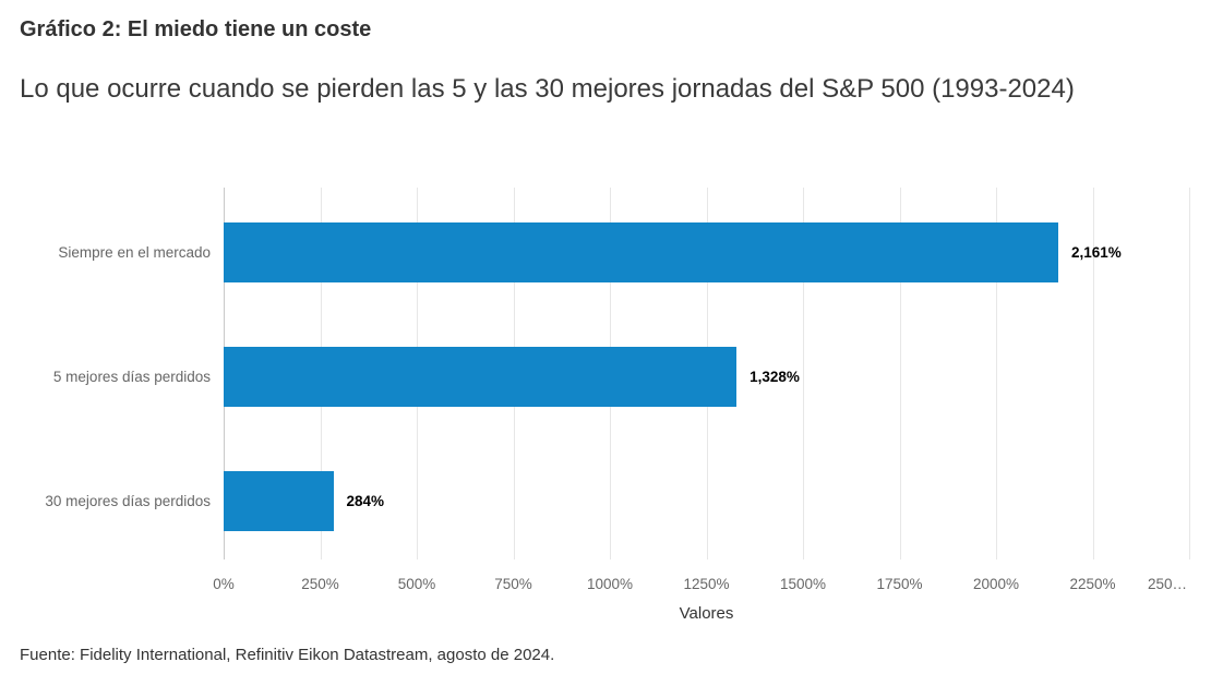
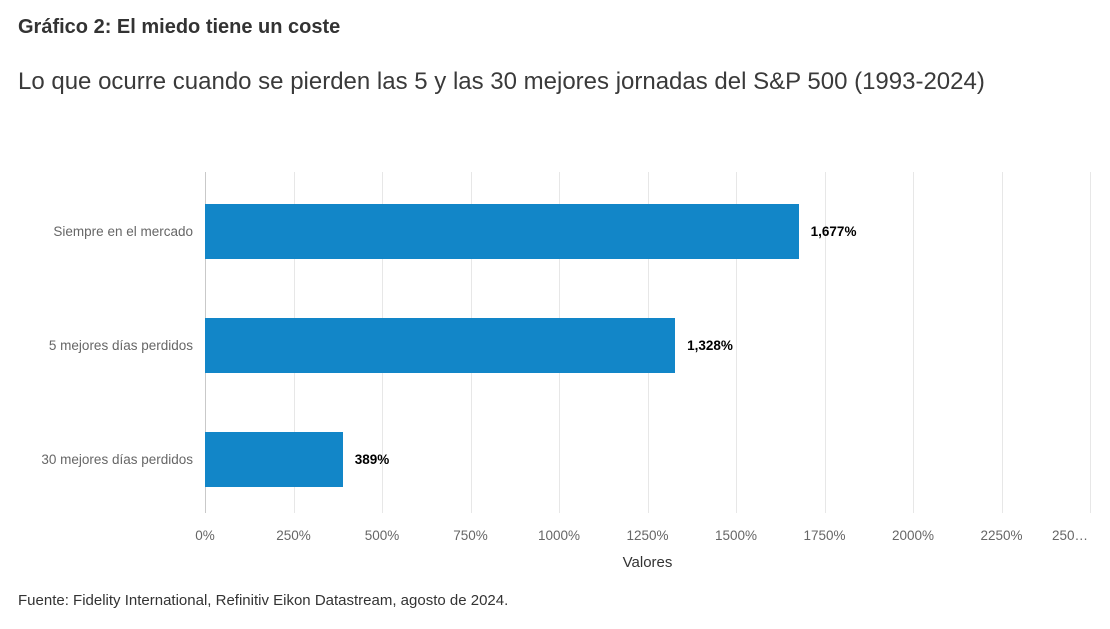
Siempre en el mercado: 2,161% -> 1,677%
30 mejores días perdidos: 284% -> 389%
